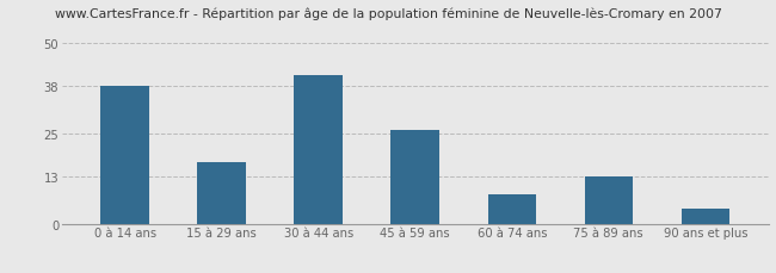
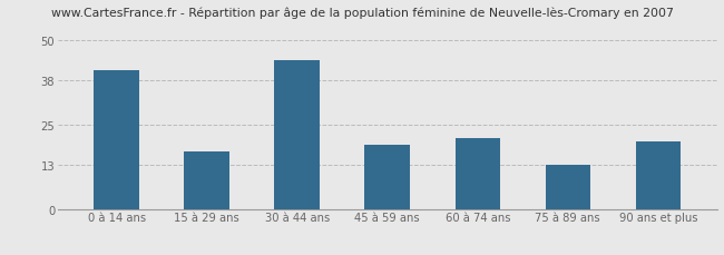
0 à 14 ans: 38 -> 41
30 à 44 ans: 41 -> 44
45 à 59 ans: 26 -> 19
60 à 74 ans: 8 -> 21
90 ans et plus: 4 -> 20
